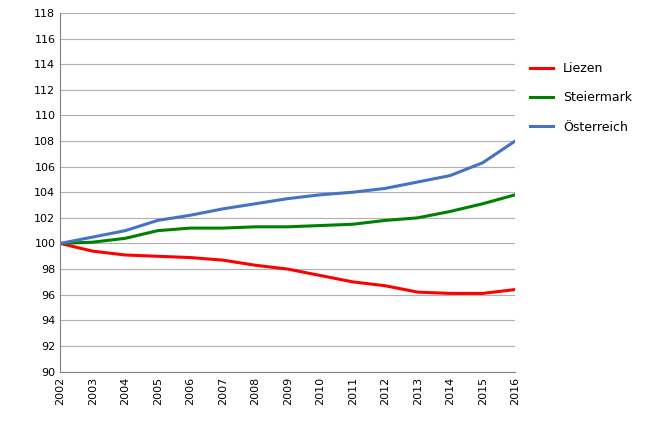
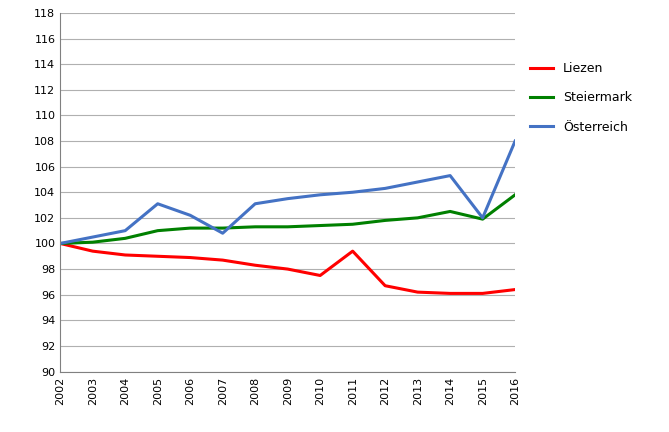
Österreich/2005: 101.8 -> 103.1
Österreich/2007: 102.7 -> 100.8
Liezen/2011: 97.0 -> 99.4
Steiermark/2015: 103.1 -> 101.9
Österreich/2015: 106.3 -> 102.0
